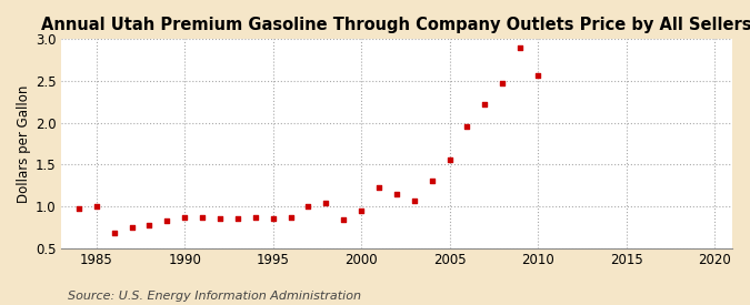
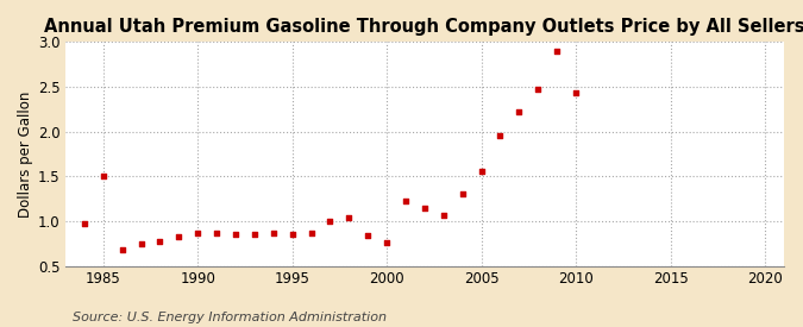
1985: 1.00 -> 1.50
2000: 0.95 -> 0.76
2010: 2.57 -> 2.44
